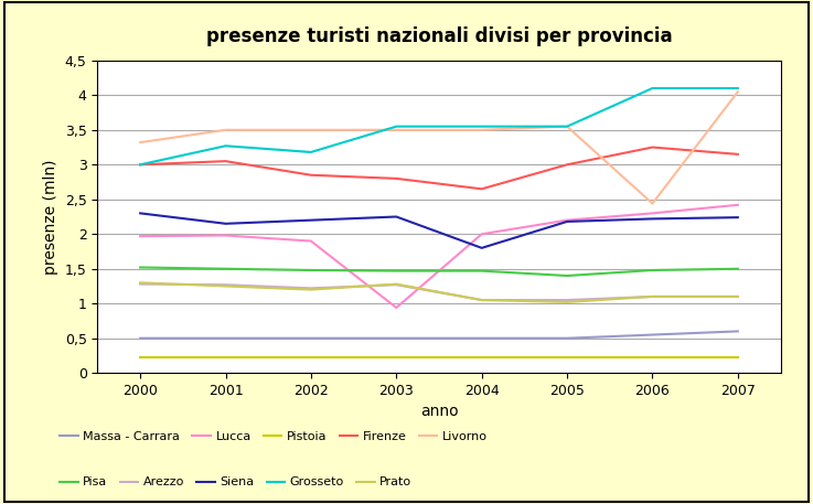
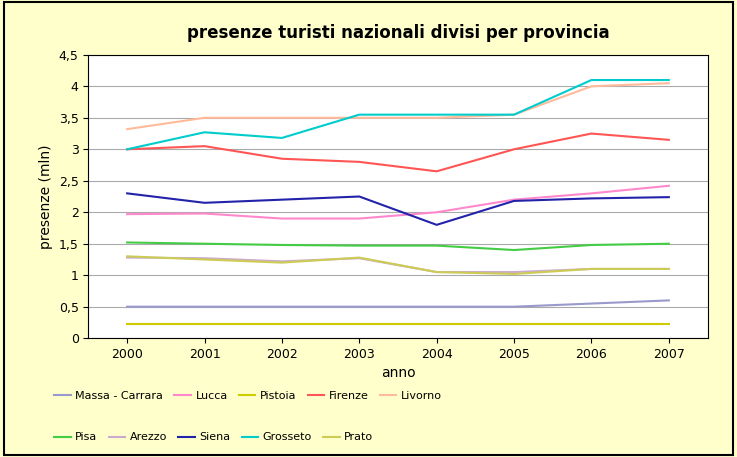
Lucca/2003: 0,94 -> 1,90
Livorno/2006: 2,44 -> 4,00
